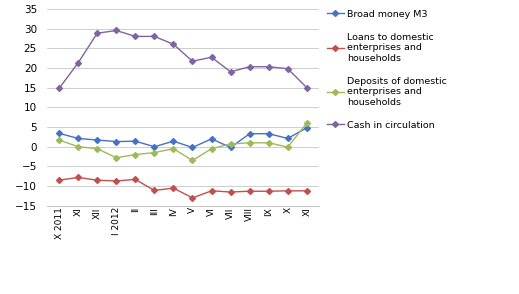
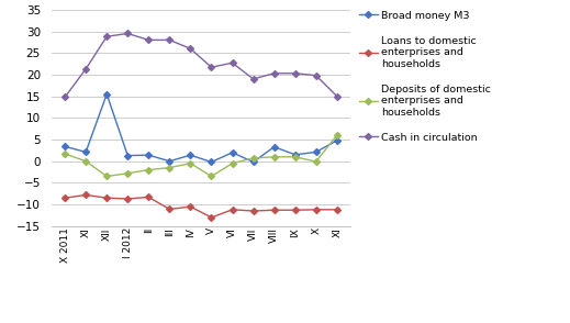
Broad money M3/XII: 1.7 -> 15.5
Deposits of domestic enterprises and households/XII: -0.5 -> -3.5
Broad money M3/IX: 3.3 -> 1.5
